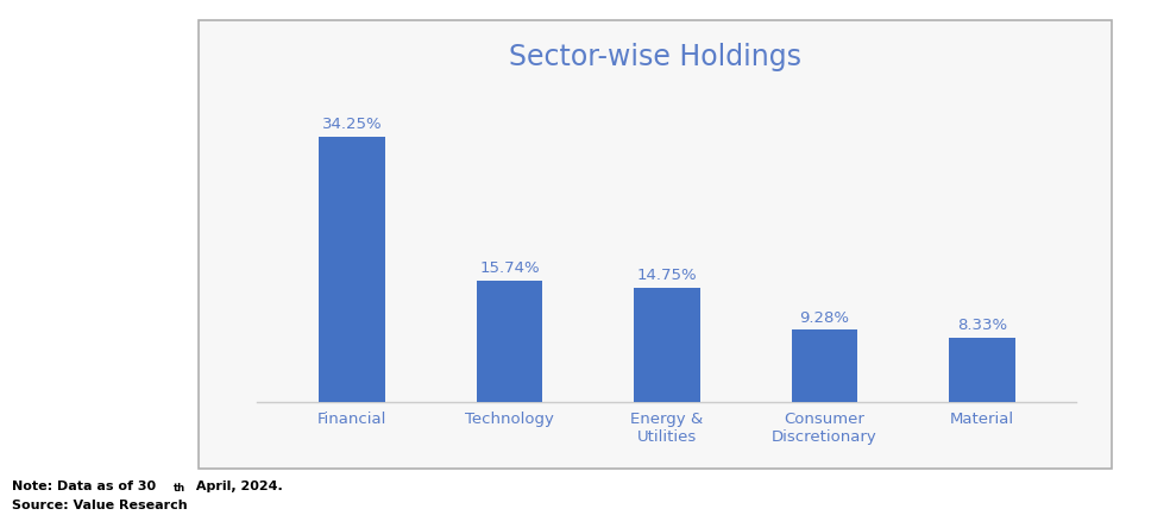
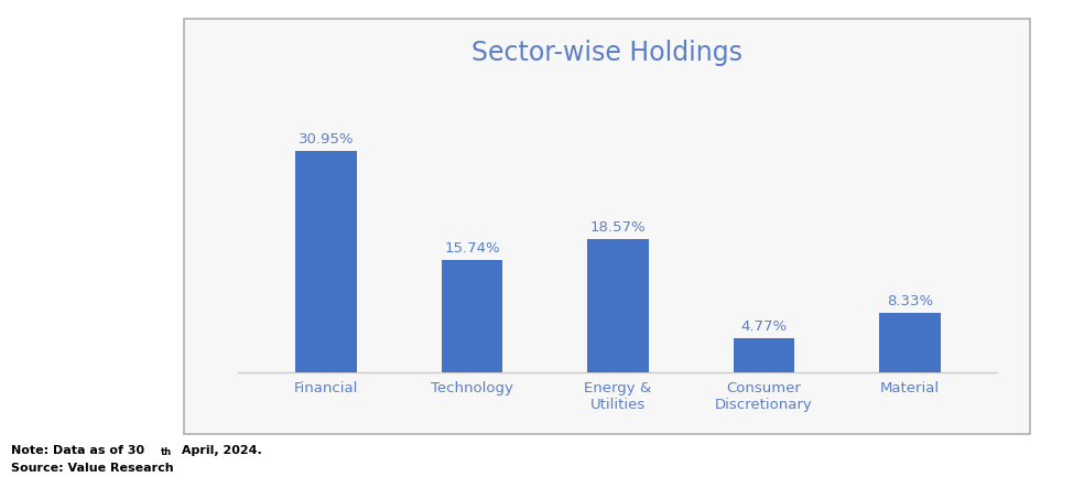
Financial: 34.25% -> 30.95%
Energy & Utilities: 14.75% -> 18.57%
Consumer Discretionary: 9.28% -> 4.77%
